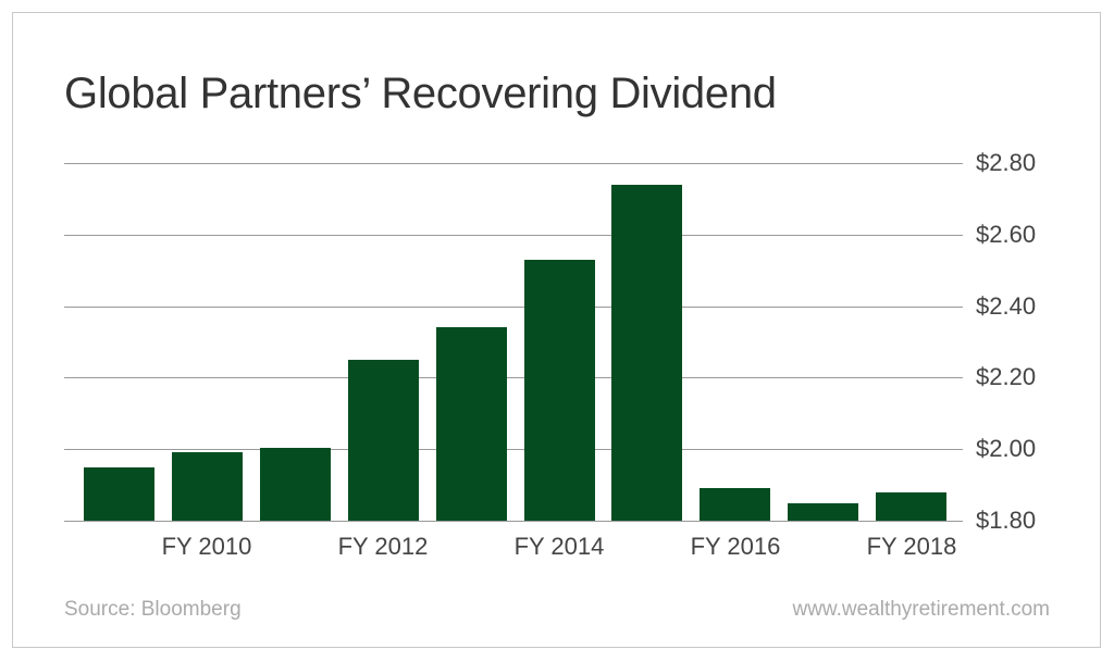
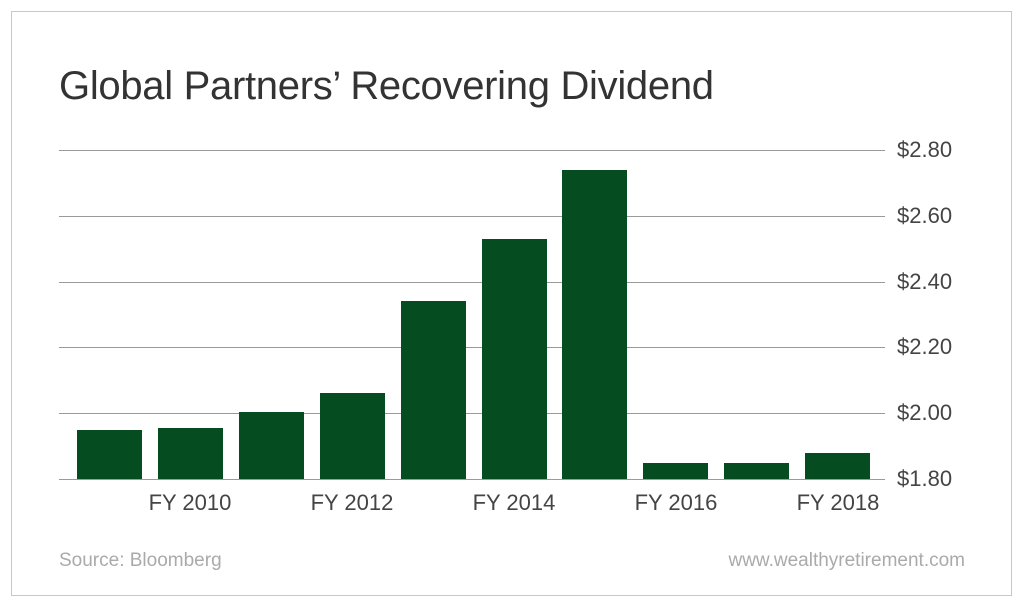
FY 2010: $1.99 -> $1.96
FY 2012: $2.25 -> $2.06
FY 2016: $1.89 -> $1.85
